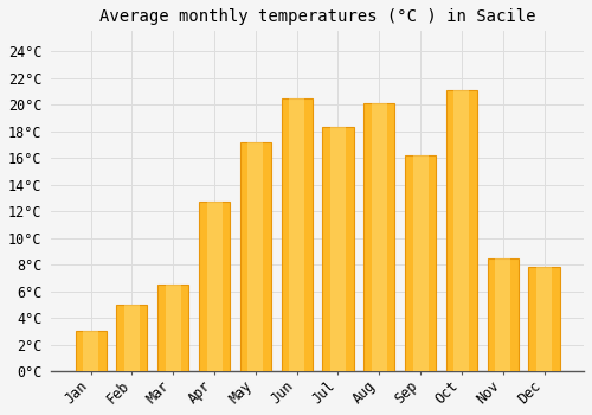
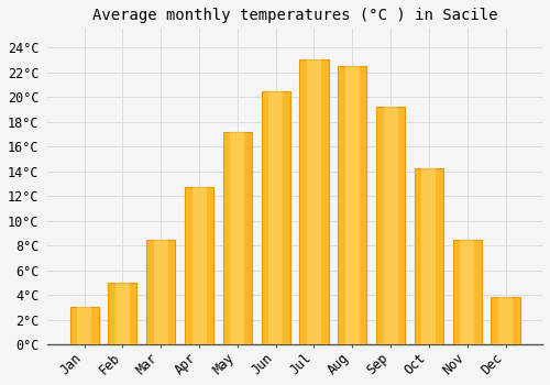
Mar: 6.5°C -> 8.5°C
Jul: 18.3°C -> 23.0°C
Aug: 20.1°C -> 22.5°C
Sep: 16.2°C -> 19.2°C
Oct: 21.1°C -> 14.2°C
Dec: 7.8°C -> 3.8°C
